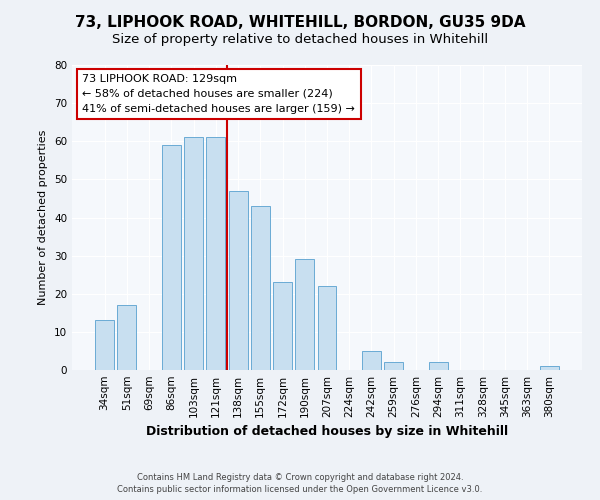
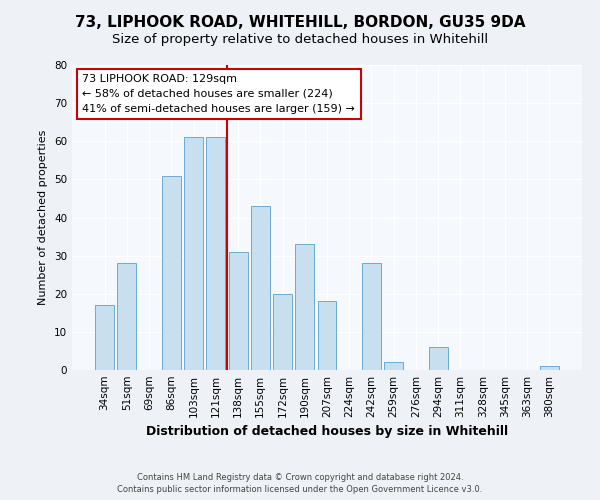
34sqm: 13 -> 17
51sqm: 17 -> 28
86sqm: 59 -> 51
138sqm: 47 -> 31
172sqm: 23 -> 20
190sqm: 29 -> 33
207sqm: 22 -> 18
242sqm: 5 -> 28
294sqm: 2 -> 6
